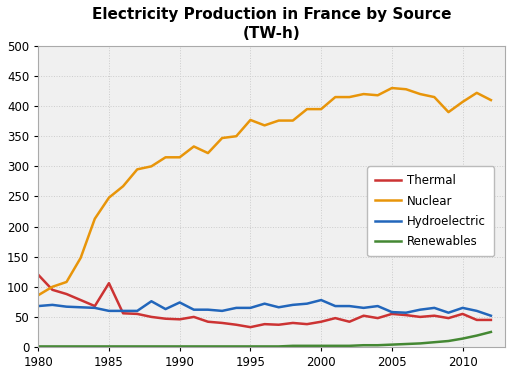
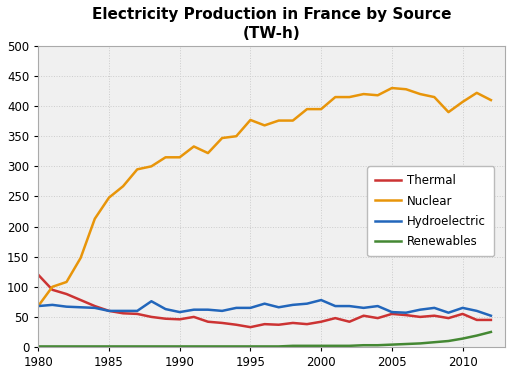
Nuclear/1980: 86 -> 68
Thermal/1985: 106 -> 60
Hydroelectric/1990: 74 -> 58
